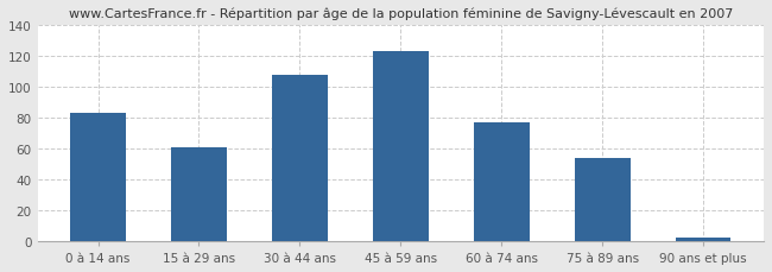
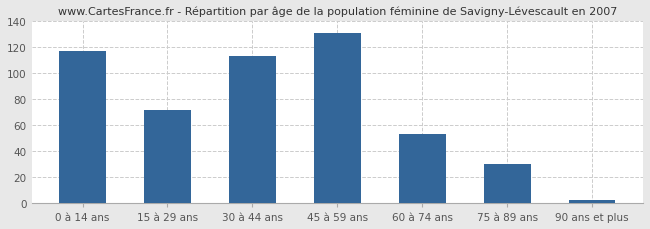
0 à 14 ans: 83 -> 117
15 à 29 ans: 61 -> 72
30 à 44 ans: 108 -> 113
45 à 59 ans: 123 -> 131
60 à 74 ans: 77 -> 53
75 à 89 ans: 54 -> 30
